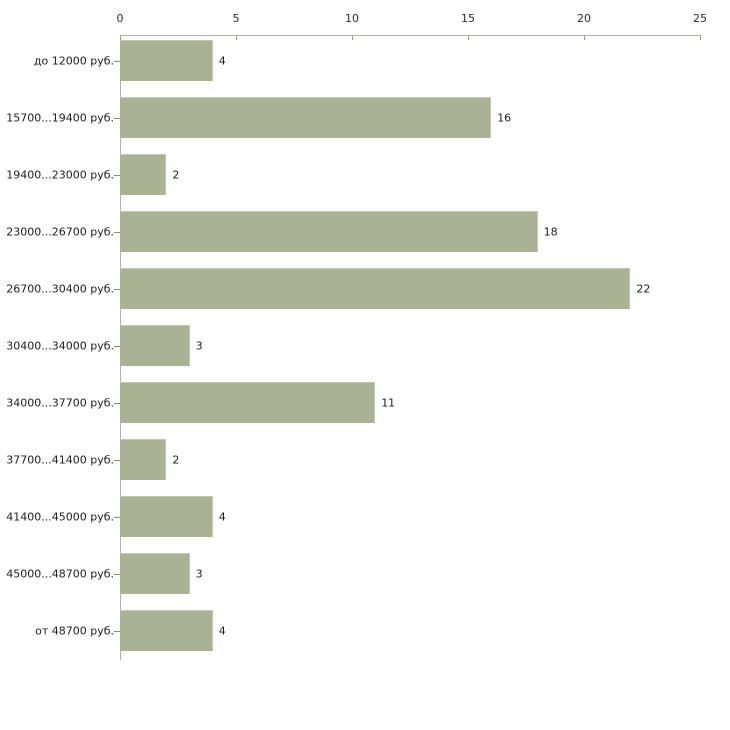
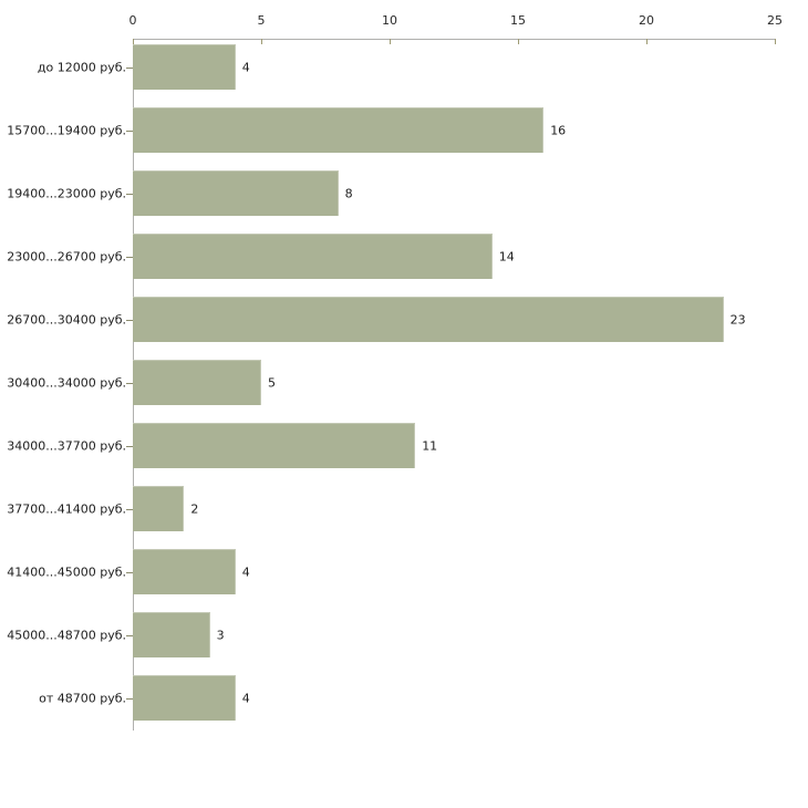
19400...23000 руб.: 2 -> 8
23000...26700 руб.: 18 -> 14
26700...30400 руб.: 22 -> 23
30400...34000 руб.: 3 -> 5
